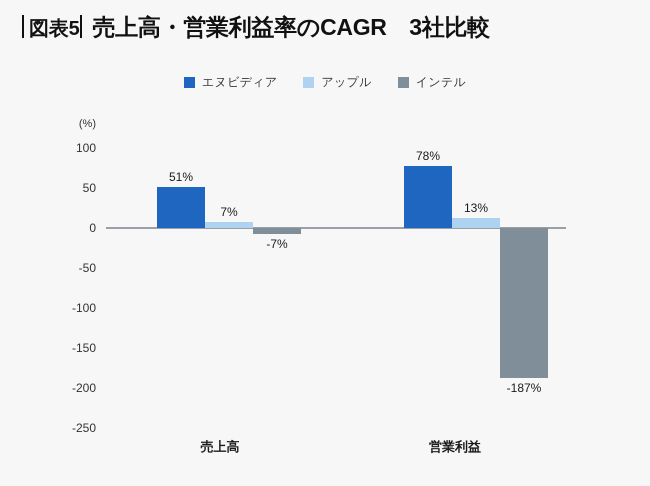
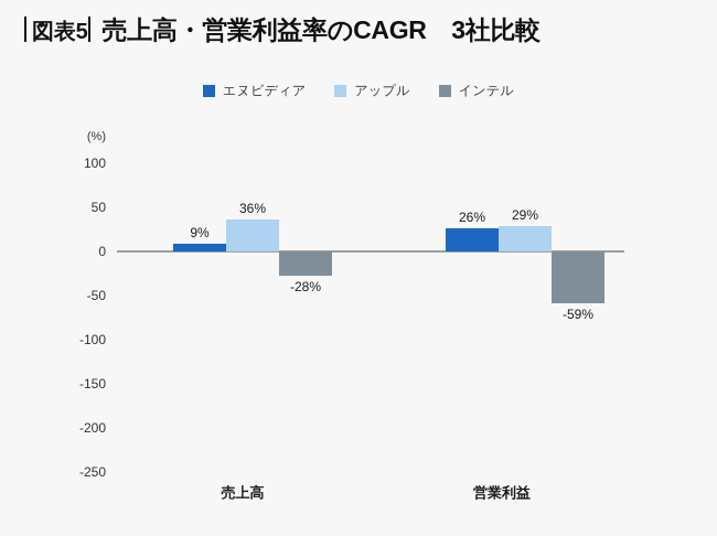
エヌビディア/売上高: 51% -> 9%
アップル/売上高: 7% -> 36%
インテル/売上高: -7% -> -28%
エヌビディア/営業利益: 78% -> 26%
アップル/営業利益: 13% -> 29%
インテル/営業利益: -187% -> -59%
